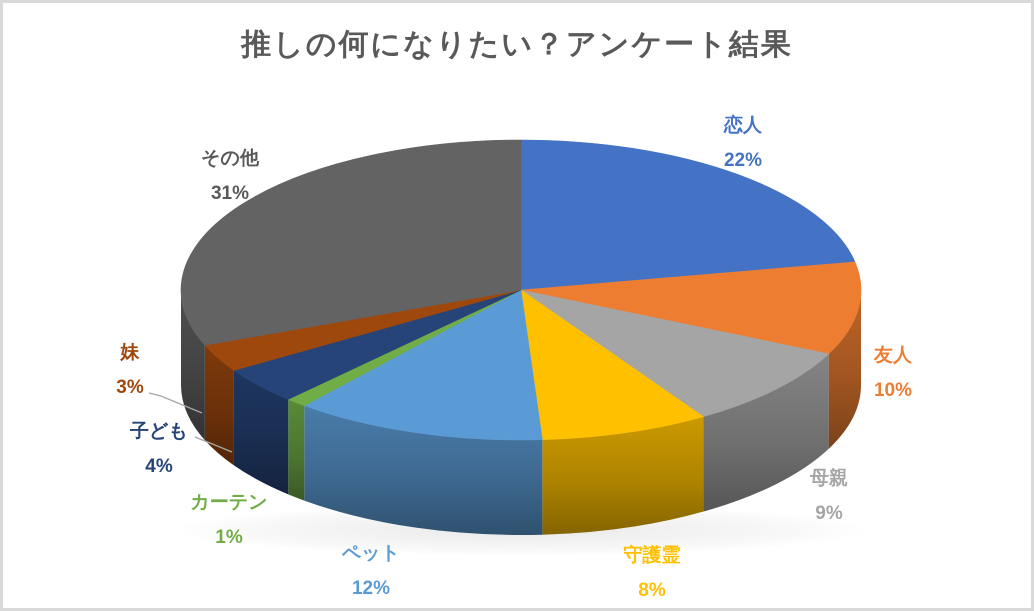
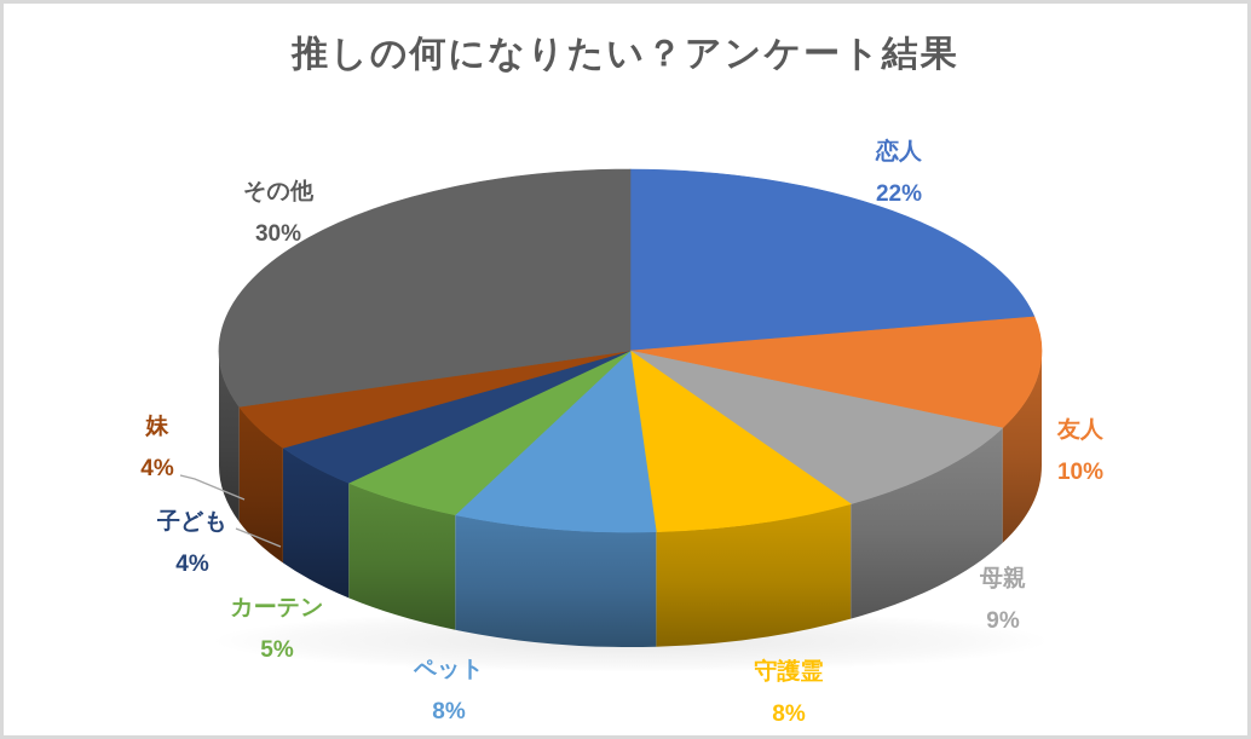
ペット: 12% -> 8%
カーテン: 1% -> 5%
妹: 3% -> 4%
その他: 31% -> 30%
